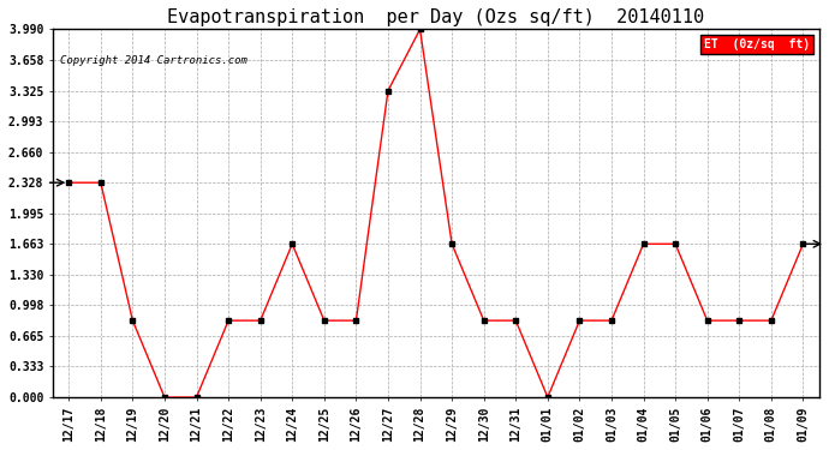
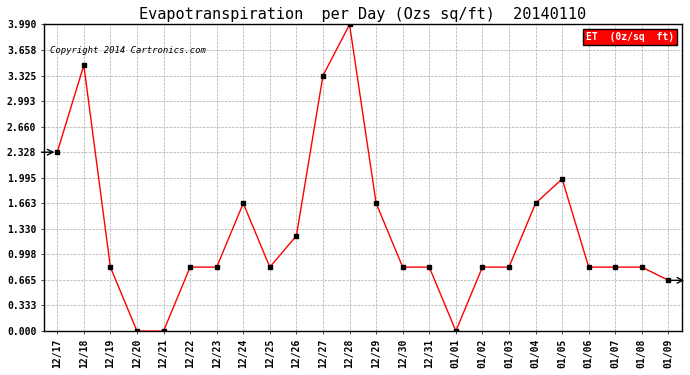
12/18: 2.33 -> 3.46
12/26: 0.83 -> 1.24
01/05: 1.66 -> 1.98
01/09: 1.66 -> 0.66
